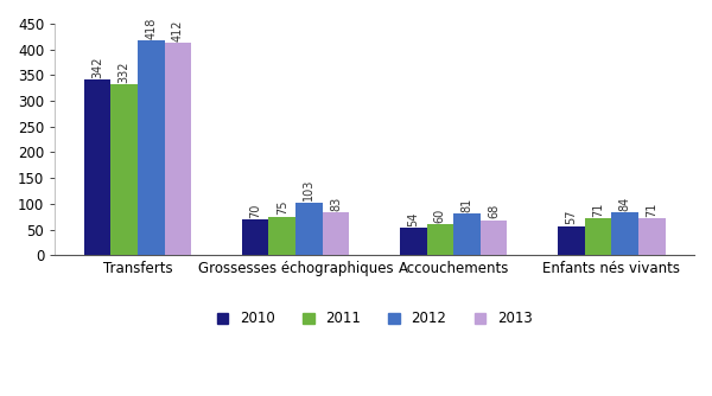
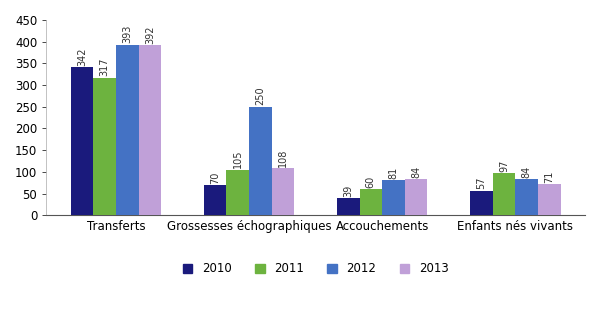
2011/Transferts: 332 -> 317
2012/Transferts: 418 -> 393
2013/Transferts: 412 -> 392
2011/Grossesses échographiques: 75 -> 105
2012/Grossesses échographiques: 103 -> 250
2013/Grossesses échographiques: 83 -> 108
2010/Accouchements: 54 -> 39
2013/Accouchements: 68 -> 84
2011/Enfants nés vivants: 71 -> 97
